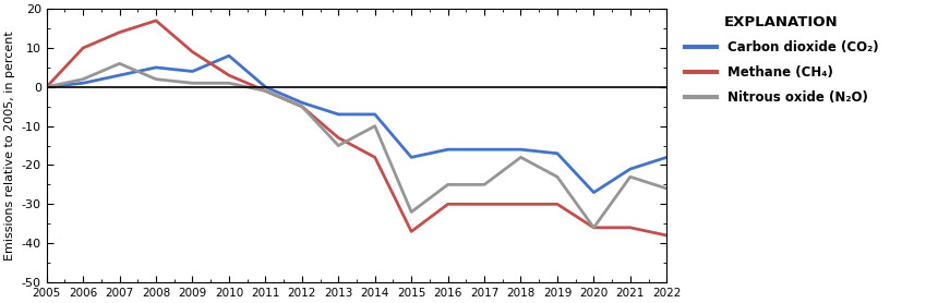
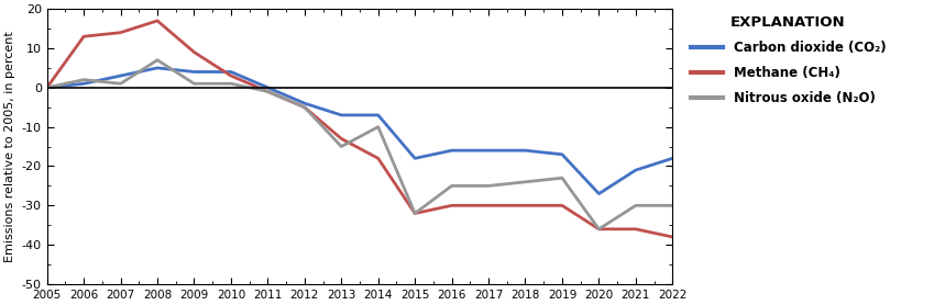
Methane (CH₄)/2006: 10 -> 13
Nitrous oxide (N₂O)/2007: 6 -> 1
Nitrous oxide (N₂O)/2008: 2 -> 7
Carbon dioxide (CO₂)/2010: 8 -> 4
Methane (CH₄)/2015: -37 -> -32
Nitrous oxide (N₂O)/2018: -18 -> -24
Nitrous oxide (N₂O)/2021: -23 -> -30
Nitrous oxide (N₂O)/2022: -26 -> -30
